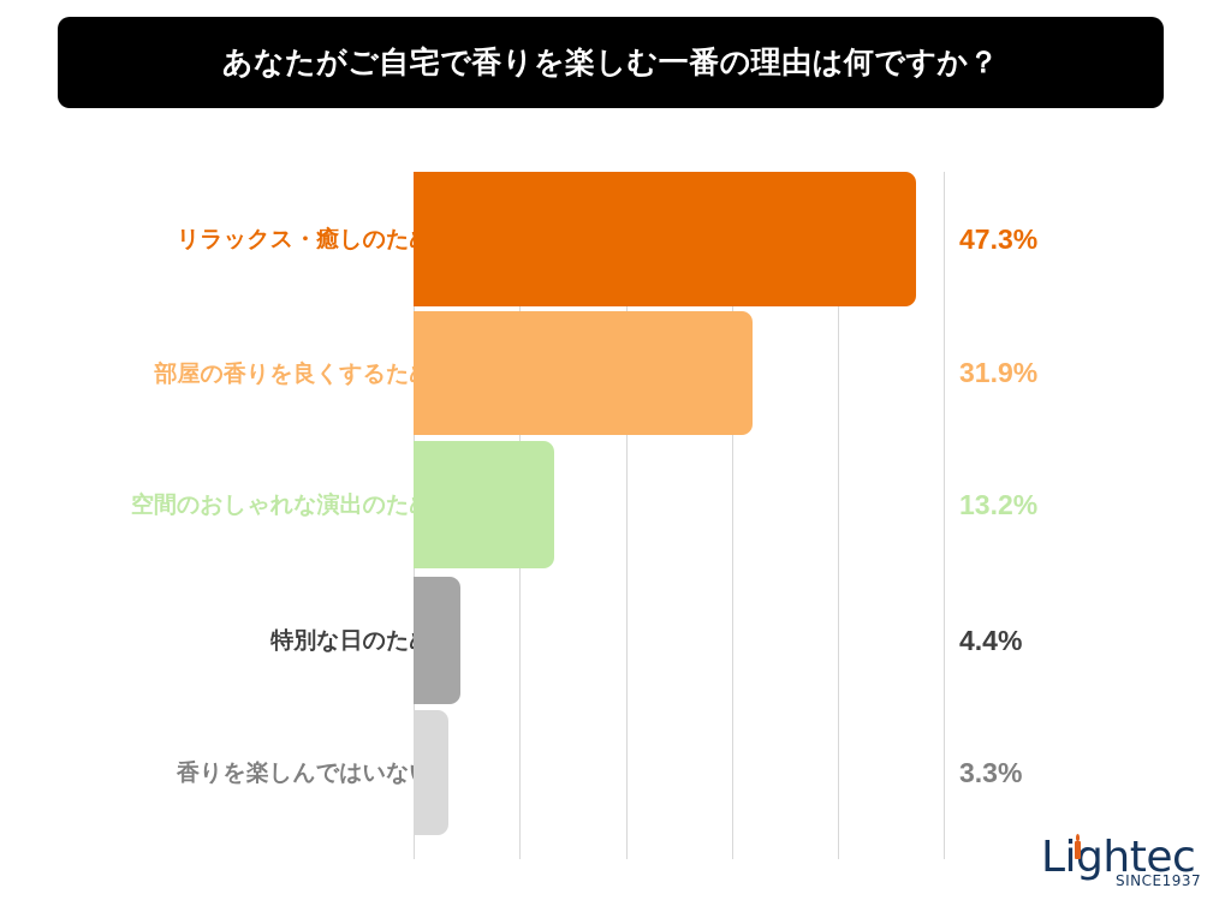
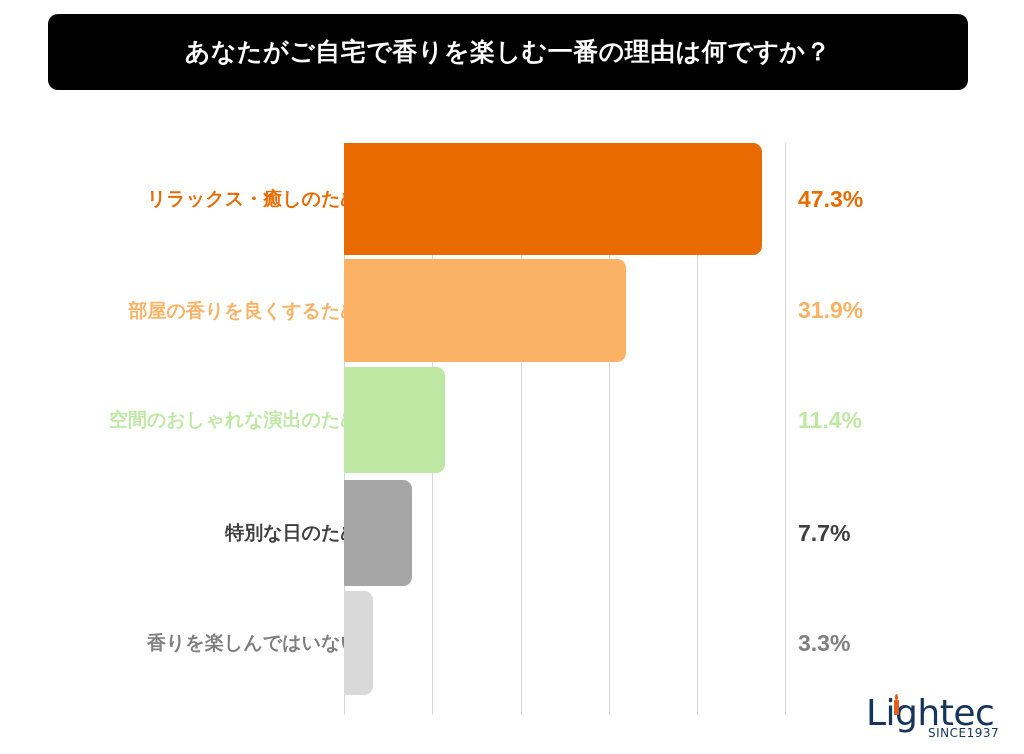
空間のおしゃれな演出のため: 13.2% -> 11.4%
特別な日のため: 4.4% -> 7.7%
